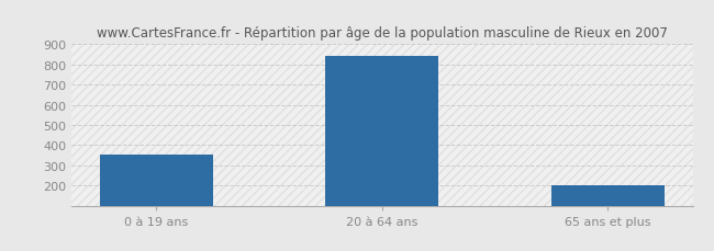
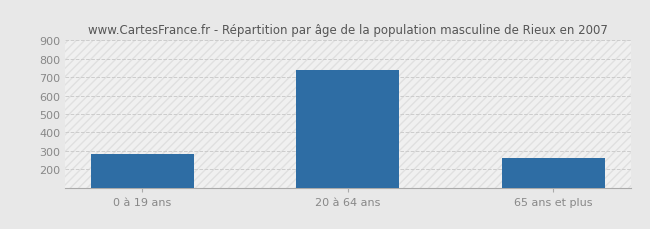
0 à 19 ans: 360 -> 280
20 à 64 ans: 840 -> 740
65 ans et plus: 200 -> 260
